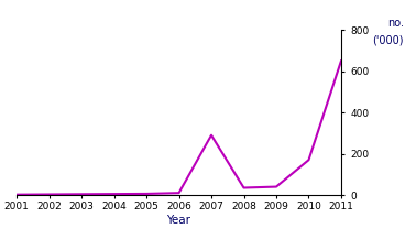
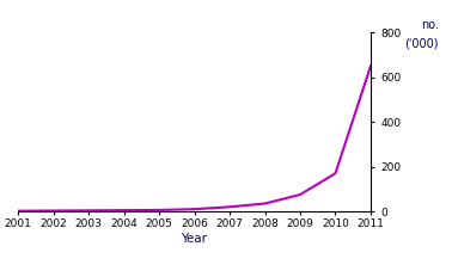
2007: 290 -> 20
2009: 40 -> 80
